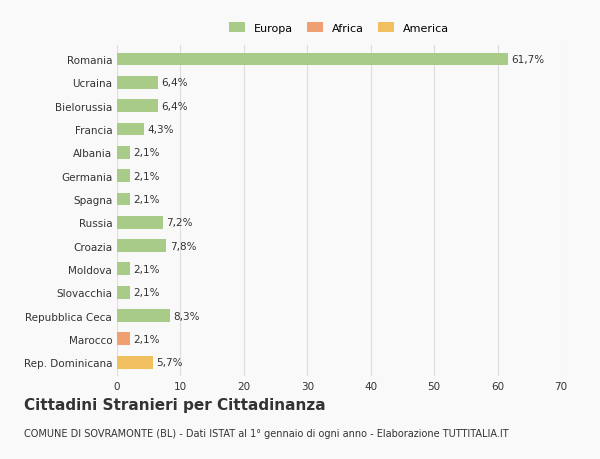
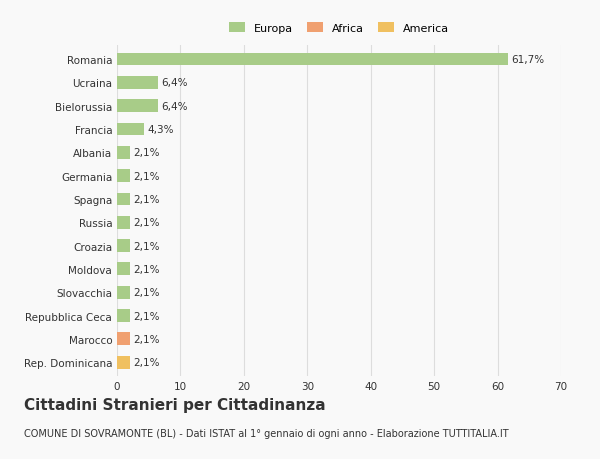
Russia: 7,2% -> 2,1%
Croazia: 7,8% -> 2,1%
Repubblica Ceca: 8,3% -> 2,1%
Rep. Dominicana: 5,7% -> 2,1%
